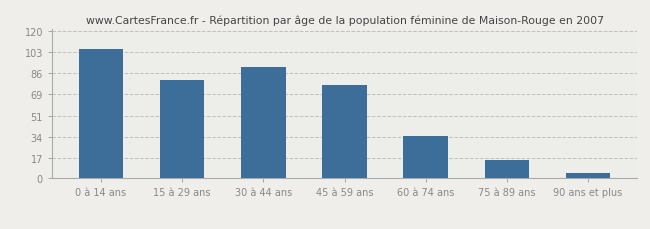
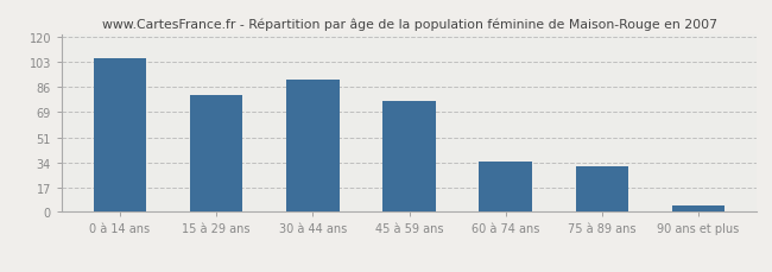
75 à 89 ans: 15 -> 31
